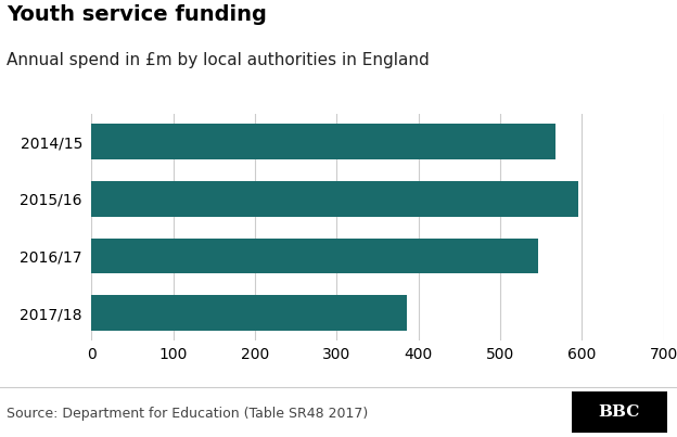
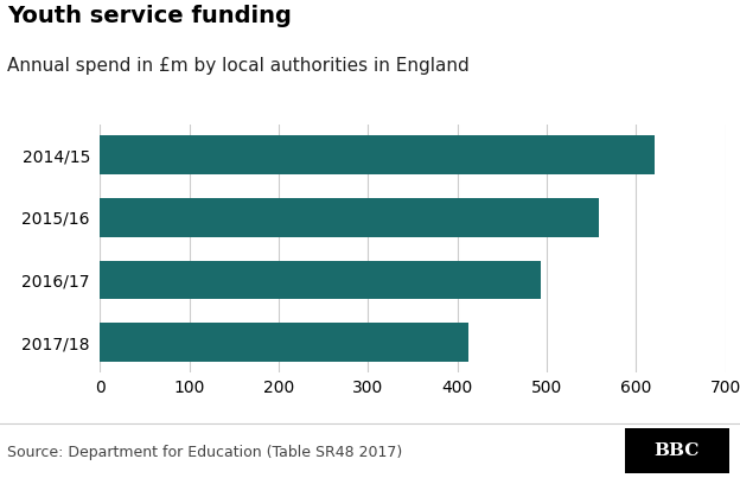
2014/15: 568 -> 621
2015/16: 596 -> 559
2016/17: 546 -> 493
2017/18: 386 -> 413
